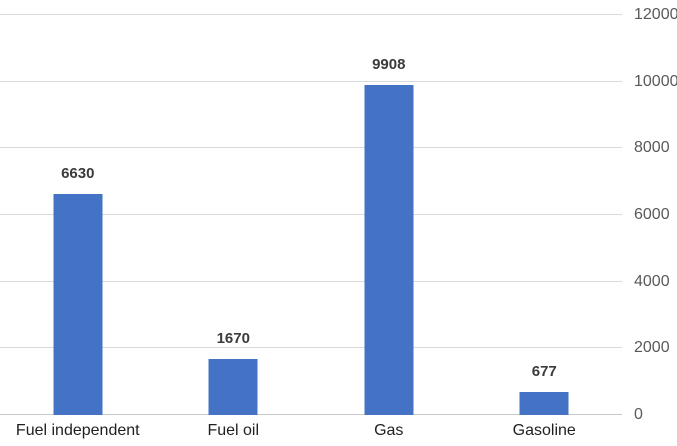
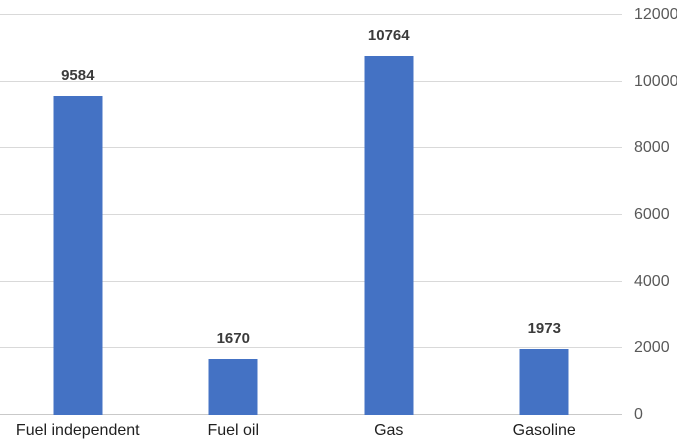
Fuel independent: 6630 -> 9584
Gas: 9908 -> 10764
Gasoline: 677 -> 1973
